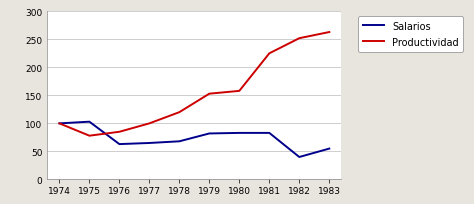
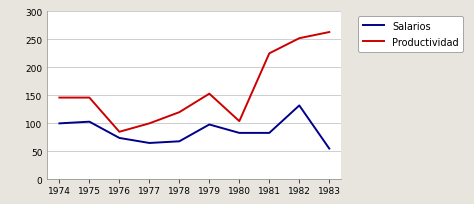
Productividad/1974: 100 -> 146
Productividad/1975: 78 -> 146
Salarios/1976: 63 -> 74
Salarios/1979: 82 -> 98
Productividad/1980: 158 -> 104
Salarios/1982: 40 -> 132
